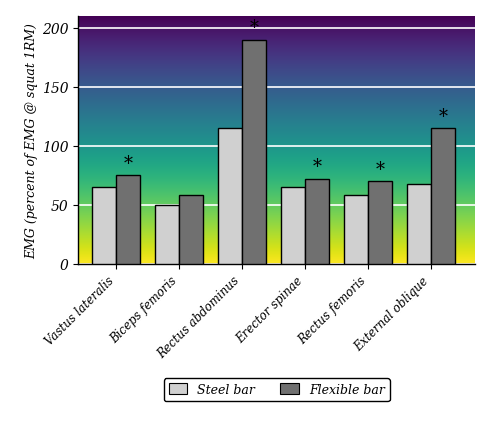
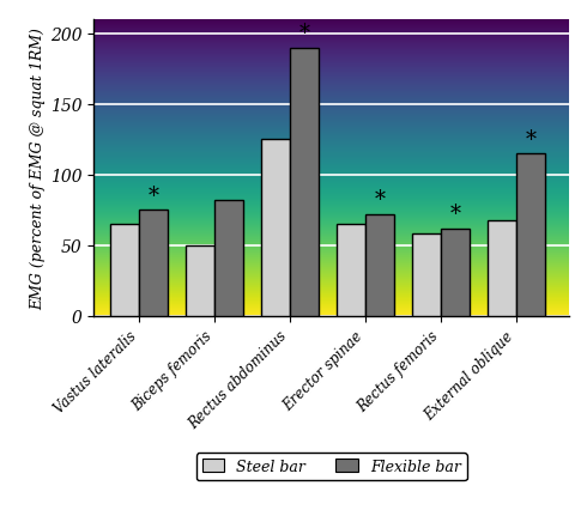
Flexible bar/Biceps femoris: 58 -> 82
Steel bar/Rectus abdominus: 115 -> 125
Flexible bar/Rectus femoris: 70 -> 62
